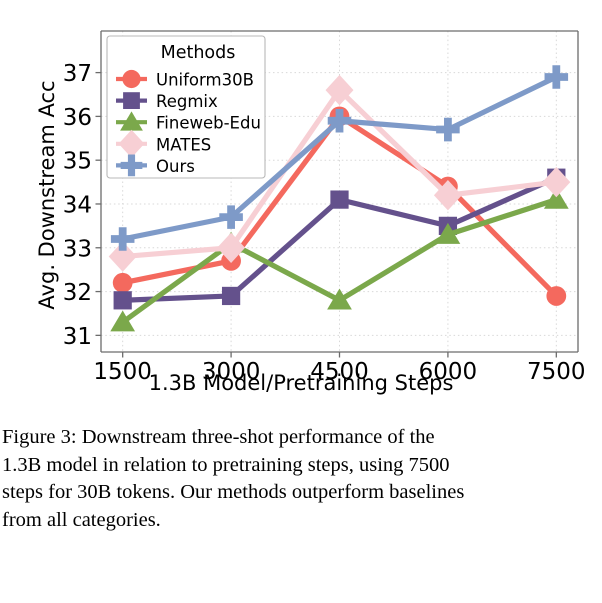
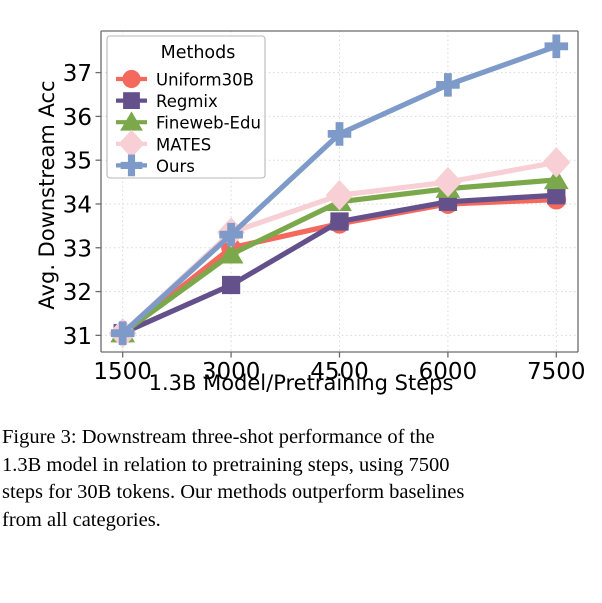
Uniform30B/1500: 32.2 -> 31.1
Regmix/1500: 31.8 -> 31.1
Fineweb-Edu/1500: 31.3 -> 31.1
MATES/1500: 32.8 -> 31.1
Ours/1500: 33.2 -> 31.1
Uniform30B/3000: 32.7 -> 33.0
Regmix/3000: 31.9 -> 32.1
Fineweb-Edu/3000: 33.1 -> 32.9
MATES/3000: 33.0 -> 33.4
Ours/3000: 33.7 -> 33.3
Uniform30B/4500: 36.0 -> 33.5
Regmix/4500: 34.1 -> 33.6
Fineweb-Edu/4500: 31.8 -> 34.0
MATES/4500: 36.6 -> 34.2
Ours/4500: 35.9 -> 35.6
Uniform30B/6000: 34.4 -> 34.0
Regmix/6000: 33.5 -> 34.0
Fineweb-Edu/6000: 33.3 -> 34.4
MATES/6000: 34.2 -> 34.5
Ours/6000: 35.7 -> 36.7
Uniform30B/7500: 31.9 -> 34.1
Regmix/7500: 34.6 -> 34.2
Fineweb-Edu/7500: 34.1 -> 34.5
MATES/7500: 34.5 -> 35.0
Ours/7500: 36.9 -> 37.6
